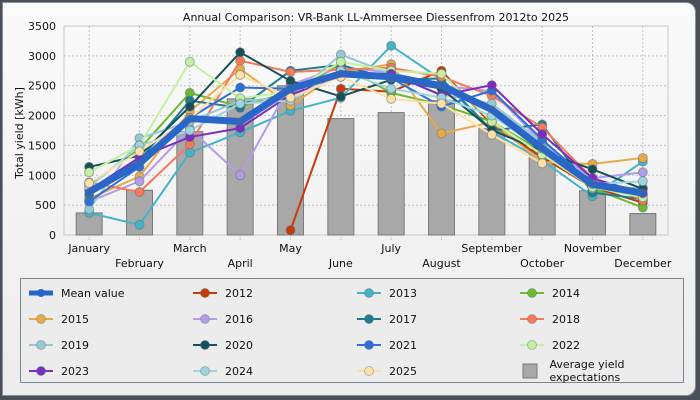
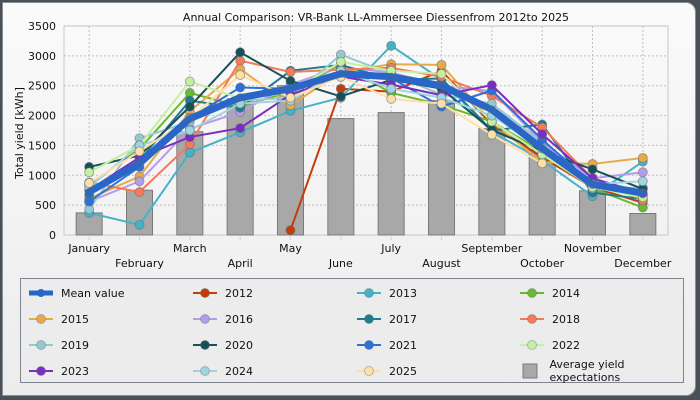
2022/March: 2900 -> 2600
Mean value/April: 1900 -> 2300
2016/April: 1000 -> 2100
2023/July: 2700 -> 2500
2015/August: 1700 -> 2800
